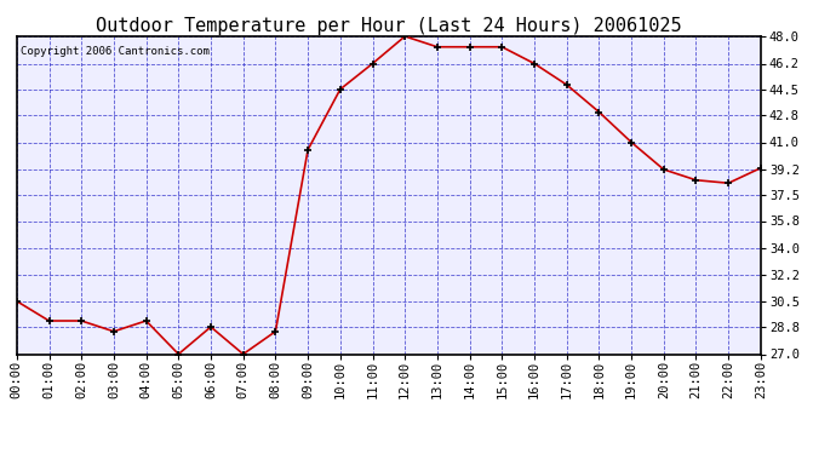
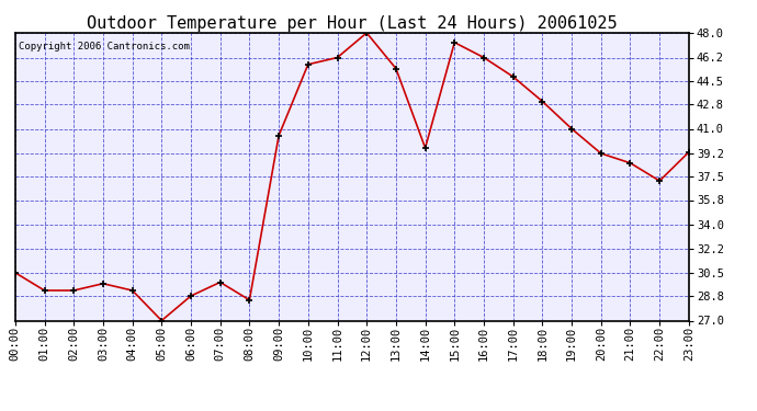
03:00: 28.5 -> 29.7
07:00: 27.0 -> 29.8
10:00: 44.5 -> 45.7
13:00: 47.3 -> 45.4
14:00: 47.3 -> 39.6
22:00: 38.3 -> 37.2
